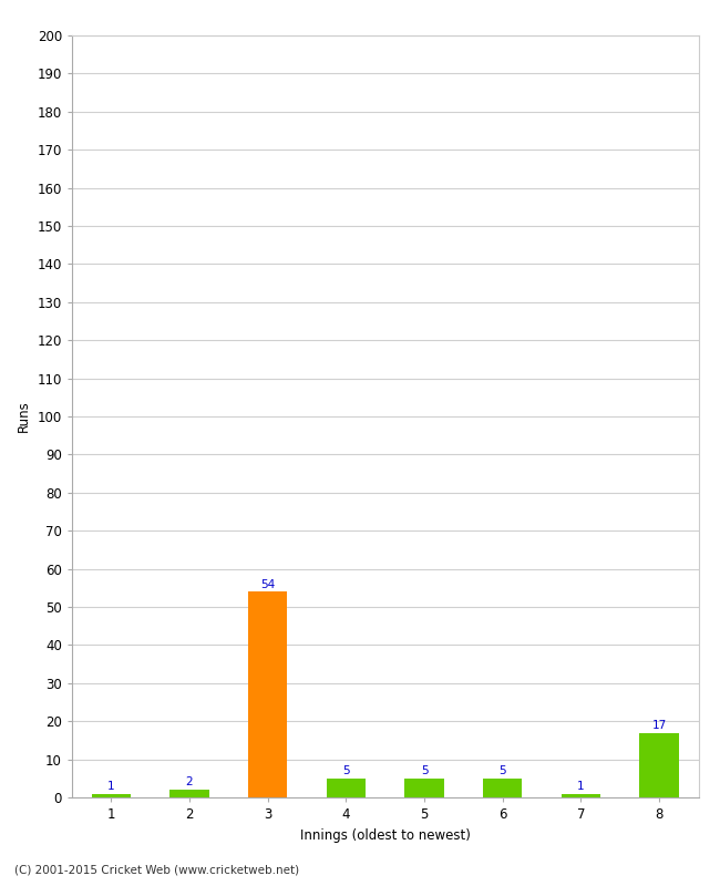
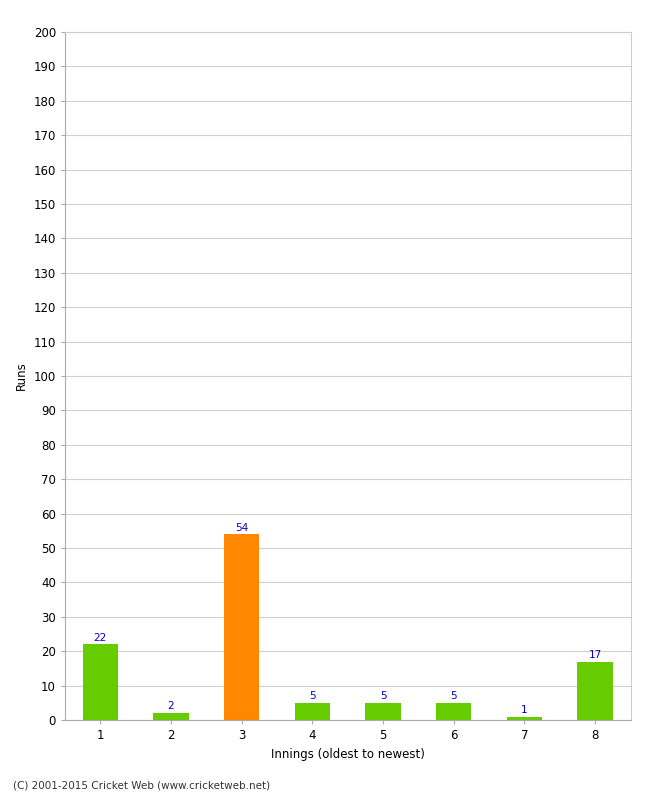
1: 1 -> 22
